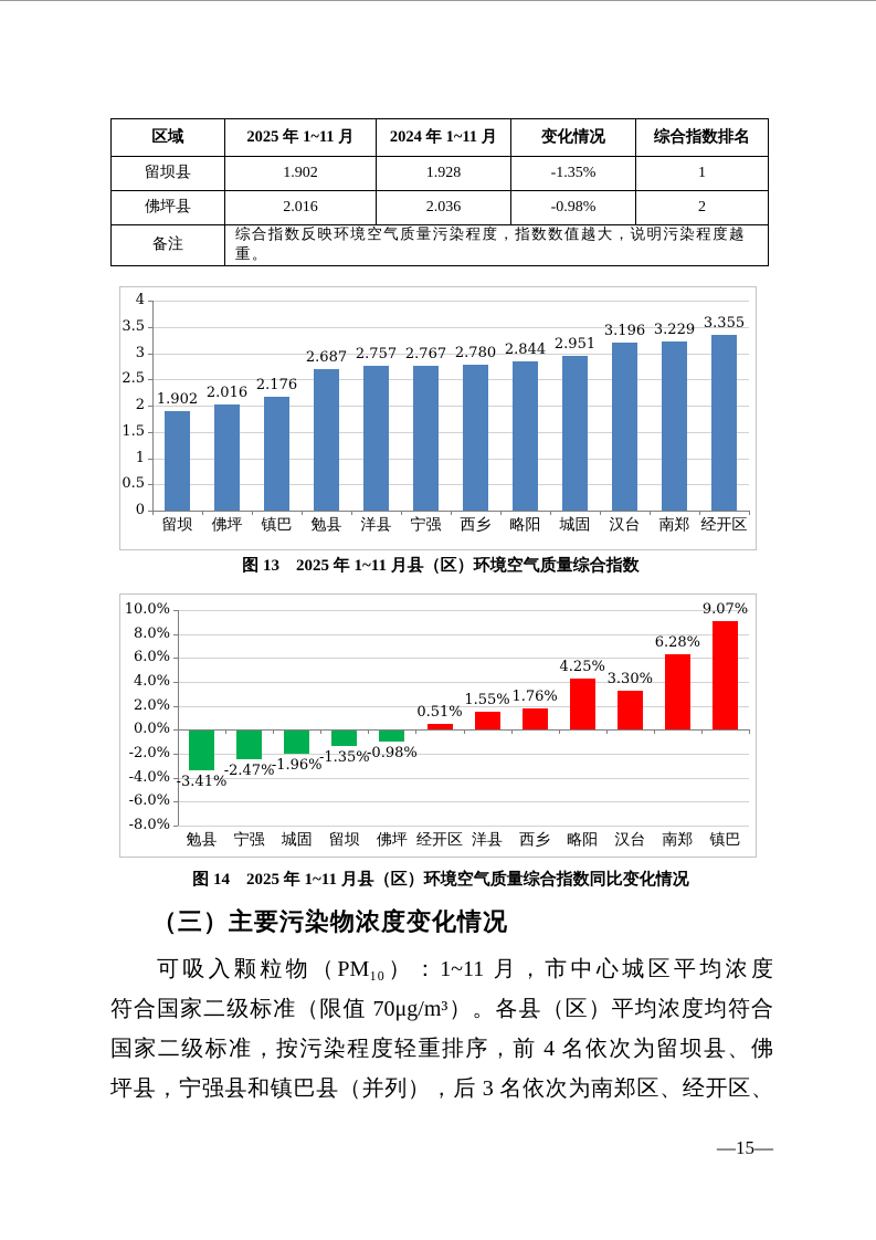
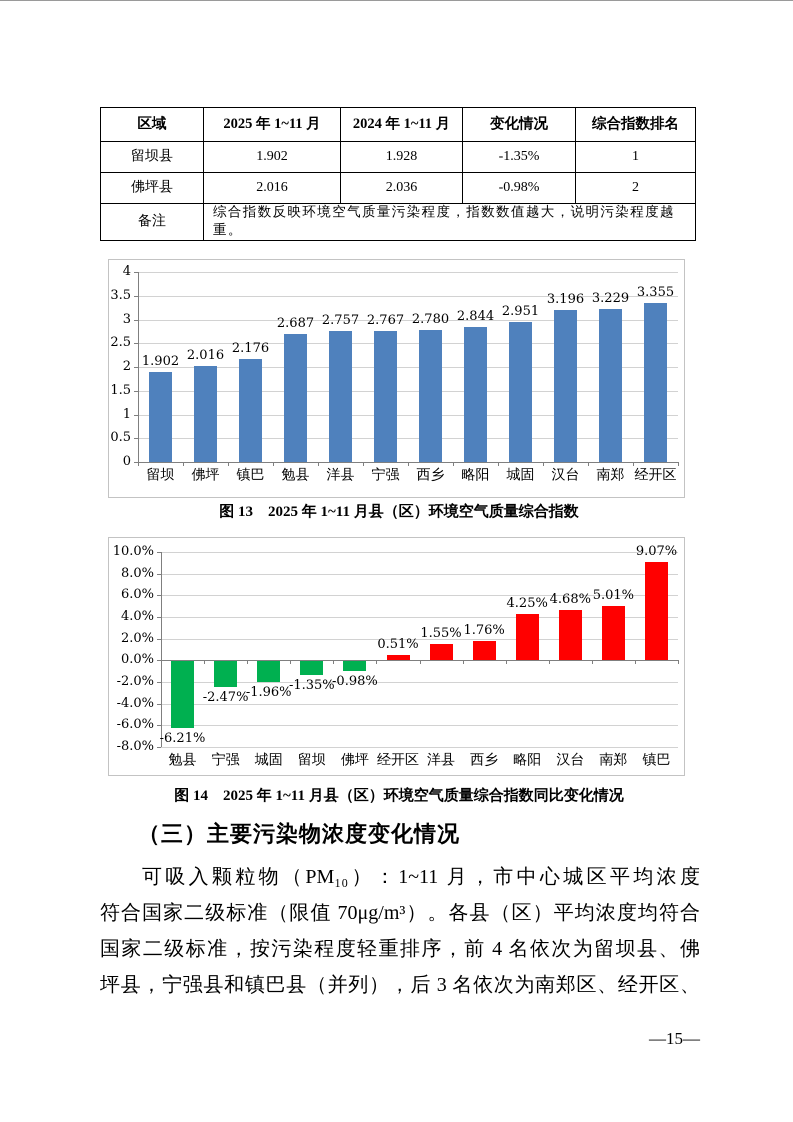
图 14 2025 年 1~11 月县（区）环境空气质量综合指数同比变化情况/勉县: -3.41% -> -6.21%
图 14 2025 年 1~11 月县（区）环境空气质量综合指数同比变化情况/汉台: 3.30% -> 4.68%
图 14 2025 年 1~11 月县（区）环境空气质量综合指数同比变化情况/南郑: 6.28% -> 5.01%
